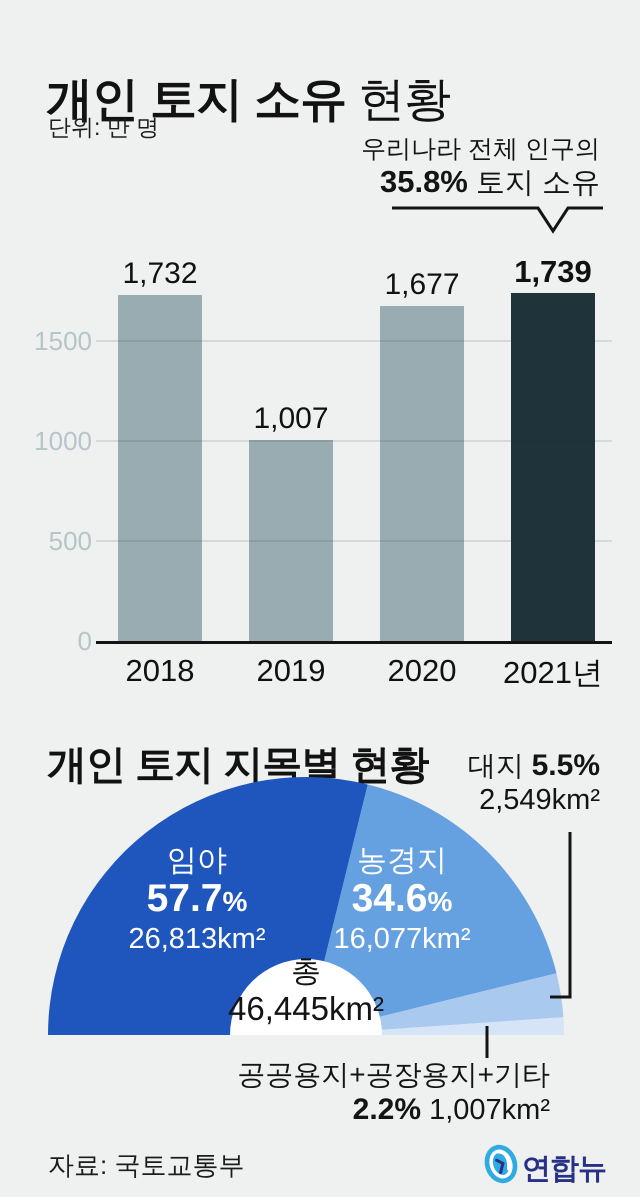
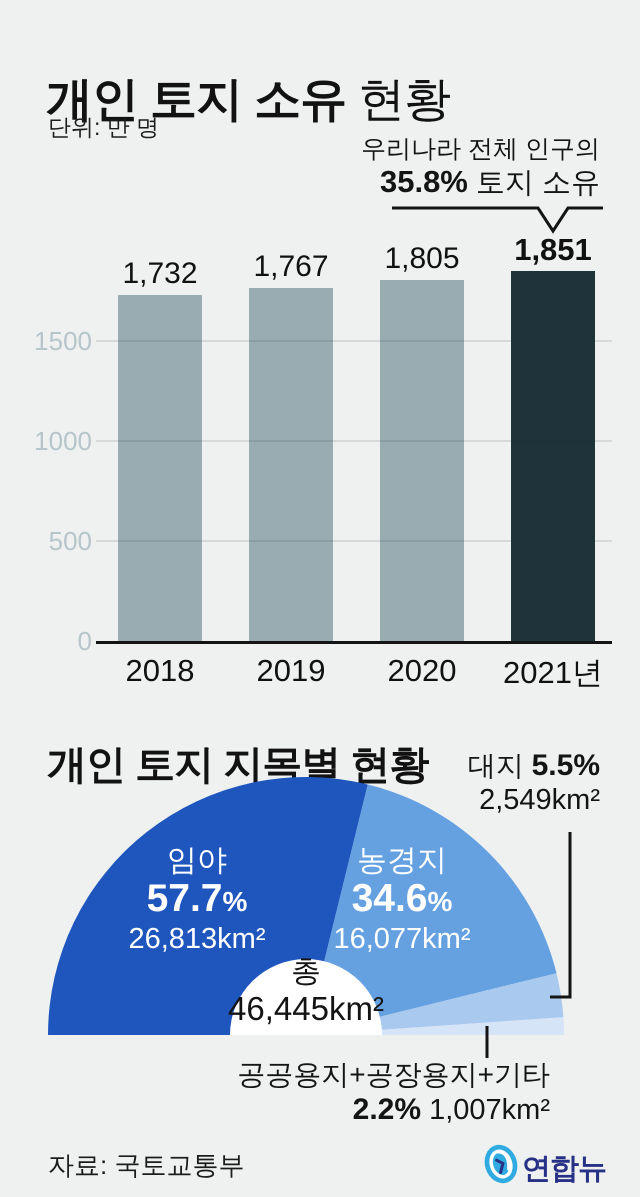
개인 토지 소유 현황/2019: 1,007 -> 1,767
개인 토지 소유 현황/2020: 1,677 -> 1,805
개인 토지 소유 현황/2021년: 1,739 -> 1,851
